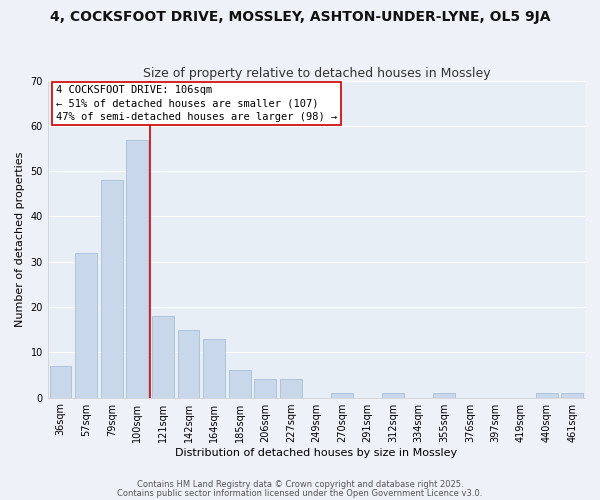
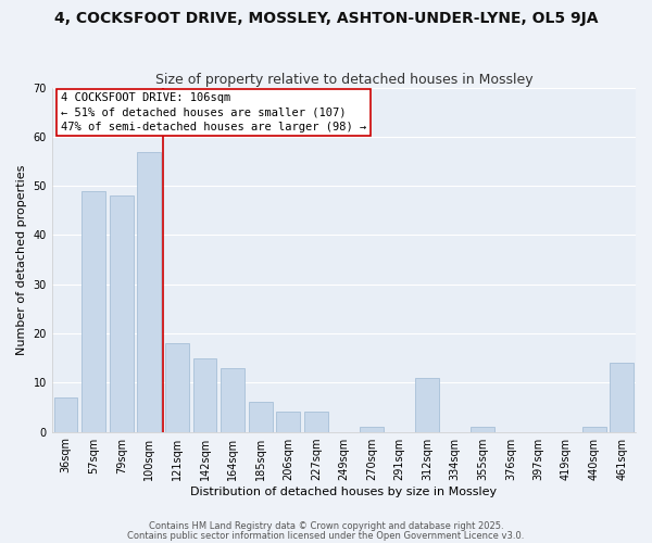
57sqm: 32 -> 49
312sqm: 1 -> 11
461sqm: 1 -> 14
